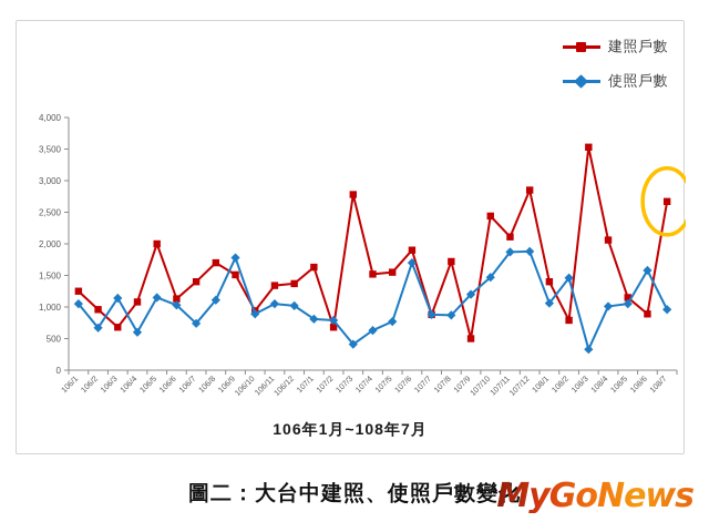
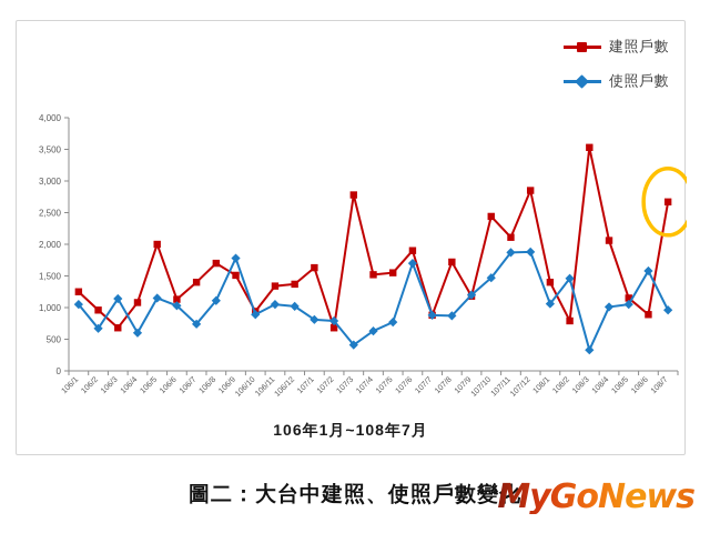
建照戶數/107/9: 500 -> 1200
